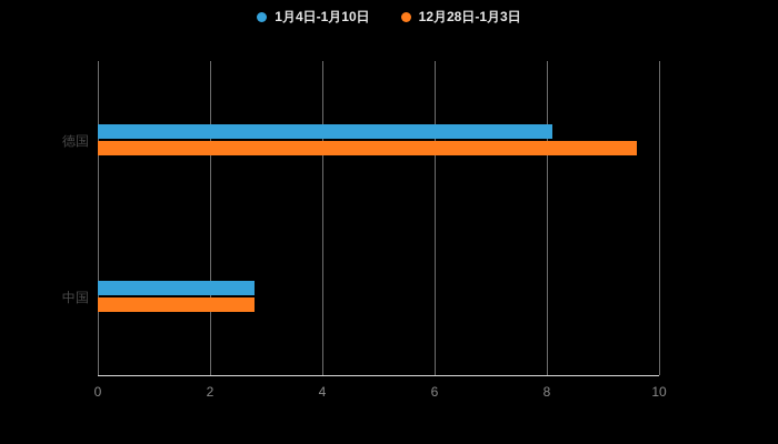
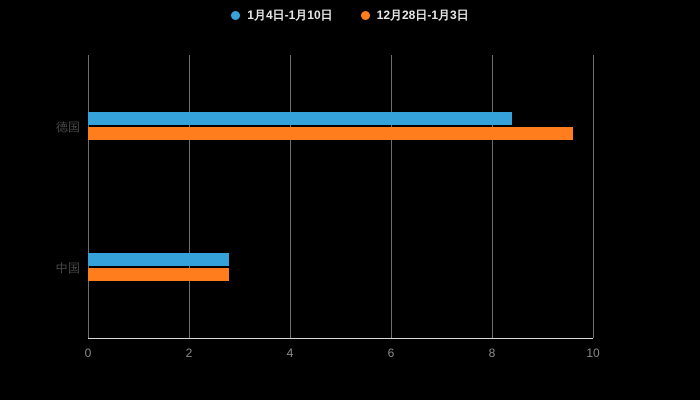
1月4日-1月10日/德国: 8.1 -> 8.4
